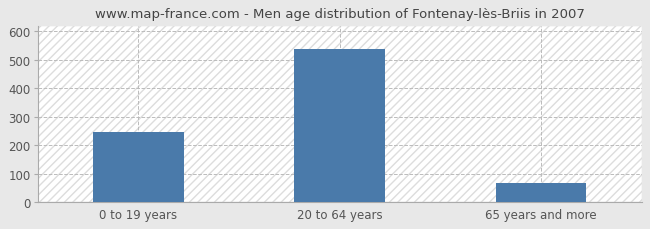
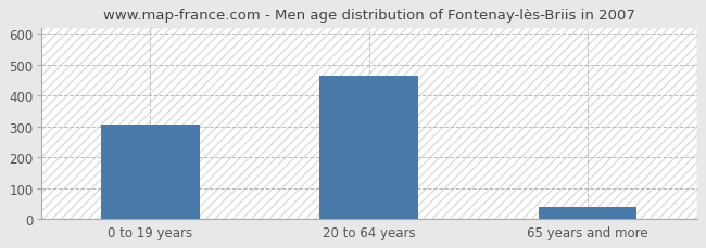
0 to 19 years: 248 -> 305
20 to 64 years: 537 -> 465
65 years and more: 68 -> 40
